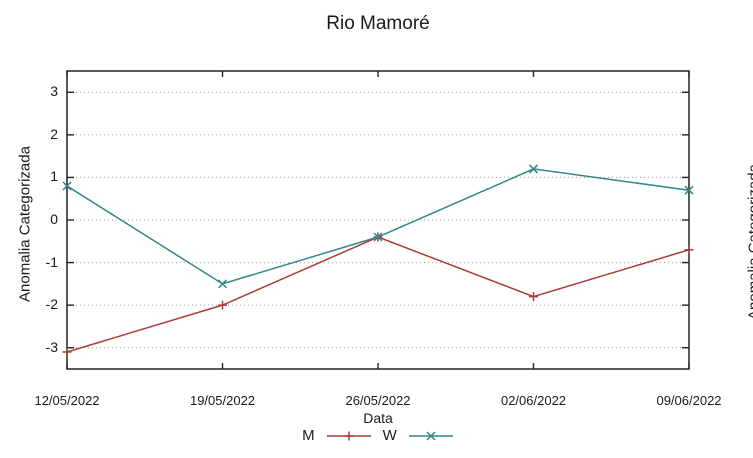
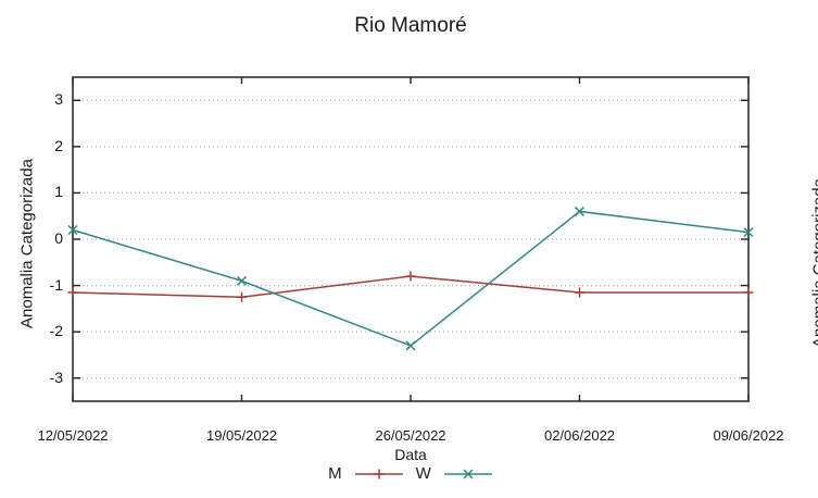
M/12/05/2022: -3.1 -> -1.1
W/12/05/2022: 0.8 -> 0.2
M/19/05/2022: -2.0 -> -1.2
W/19/05/2022: -1.5 -> -0.9
M/26/05/2022: -0.4 -> -0.8
W/26/05/2022: -0.4 -> -2.3
M/02/06/2022: -1.8 -> -1.1
W/02/06/2022: 1.2 -> 0.6
M/09/06/2022: -0.7 -> -1.1
W/09/06/2022: 0.7 -> 0.1
